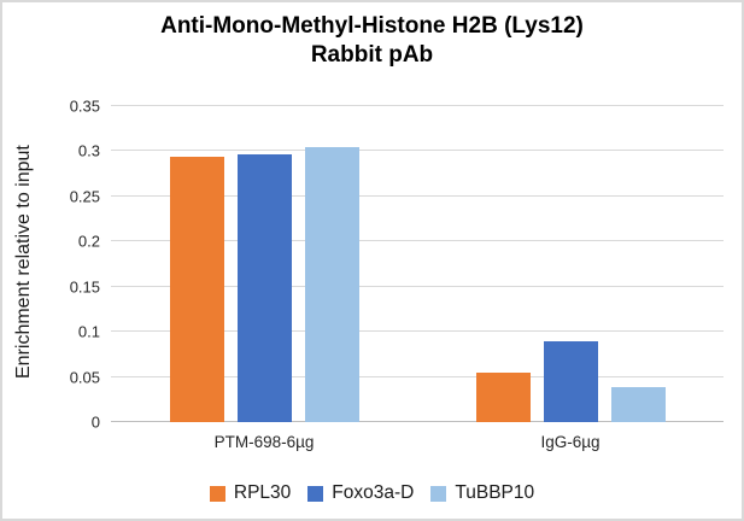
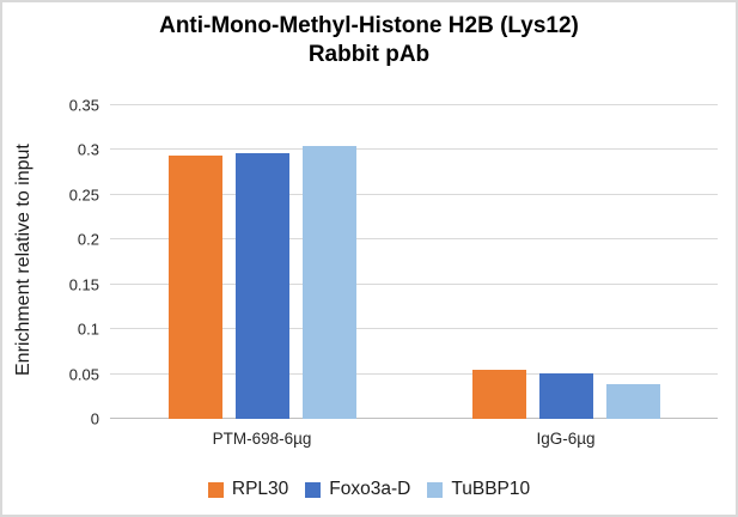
Foxo3a-D/IgG-6µg: 0.09 -> 0.05
